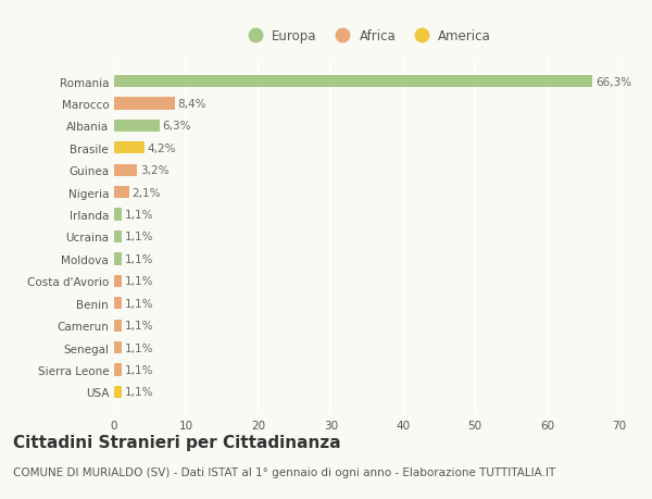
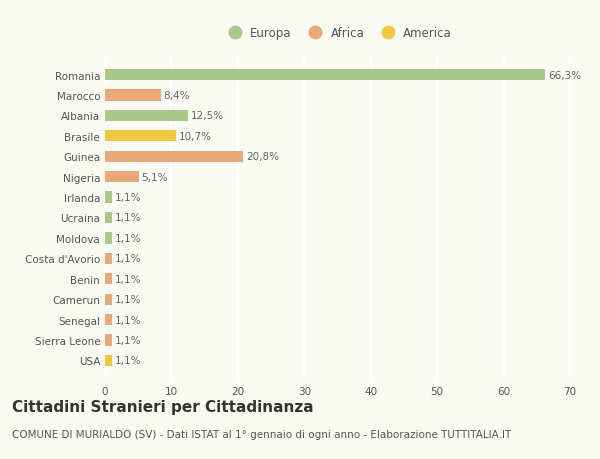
Albania: 6,3% -> 12,5%
Brasile: 4,2% -> 10,7%
Guinea: 3,2% -> 20,8%
Nigeria: 2,1% -> 5,1%
